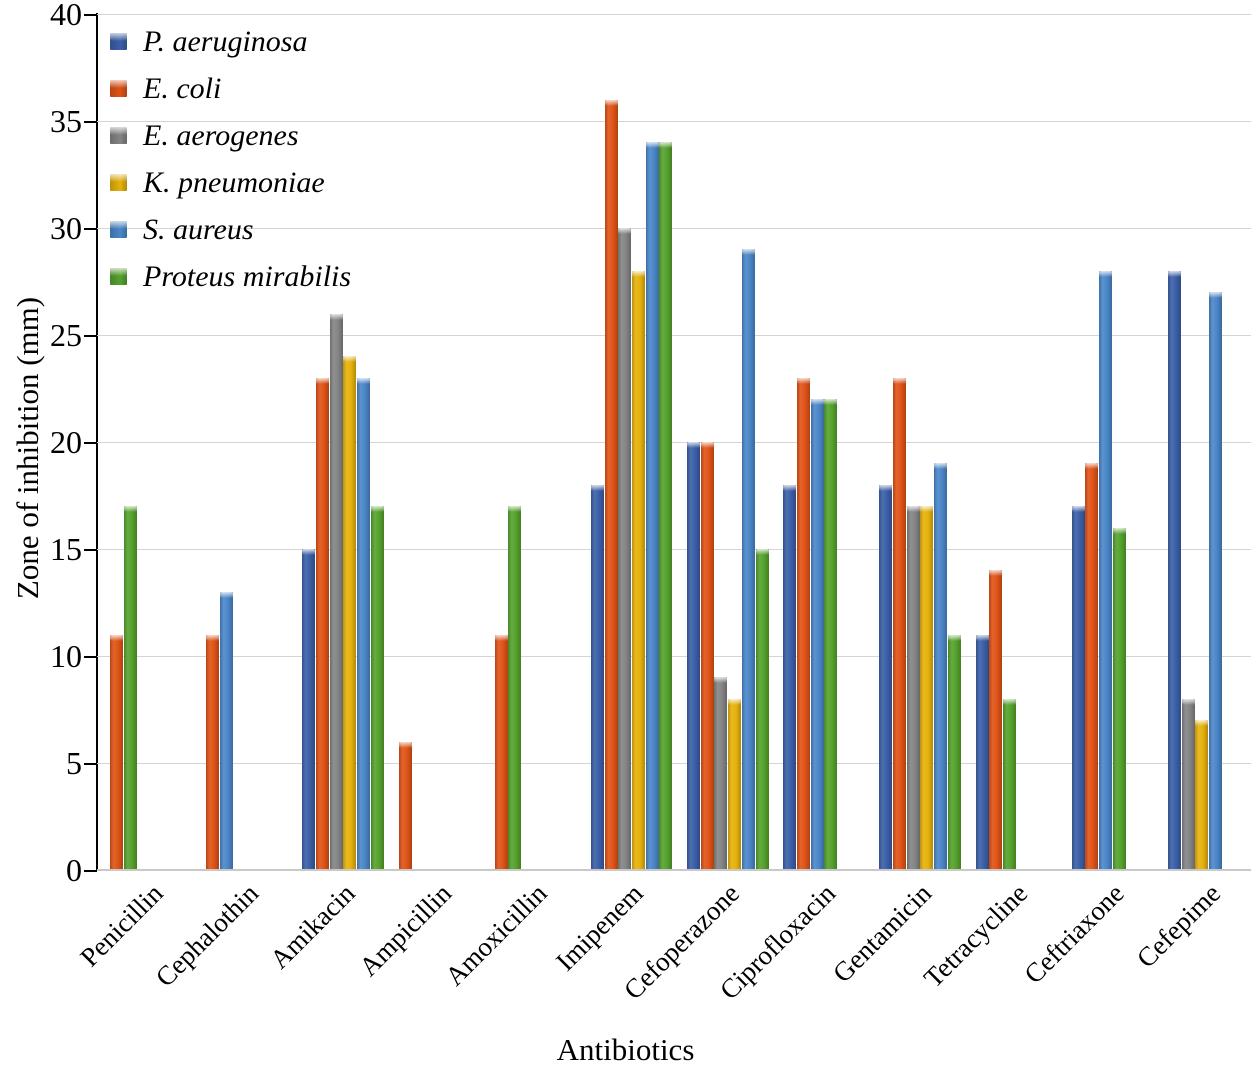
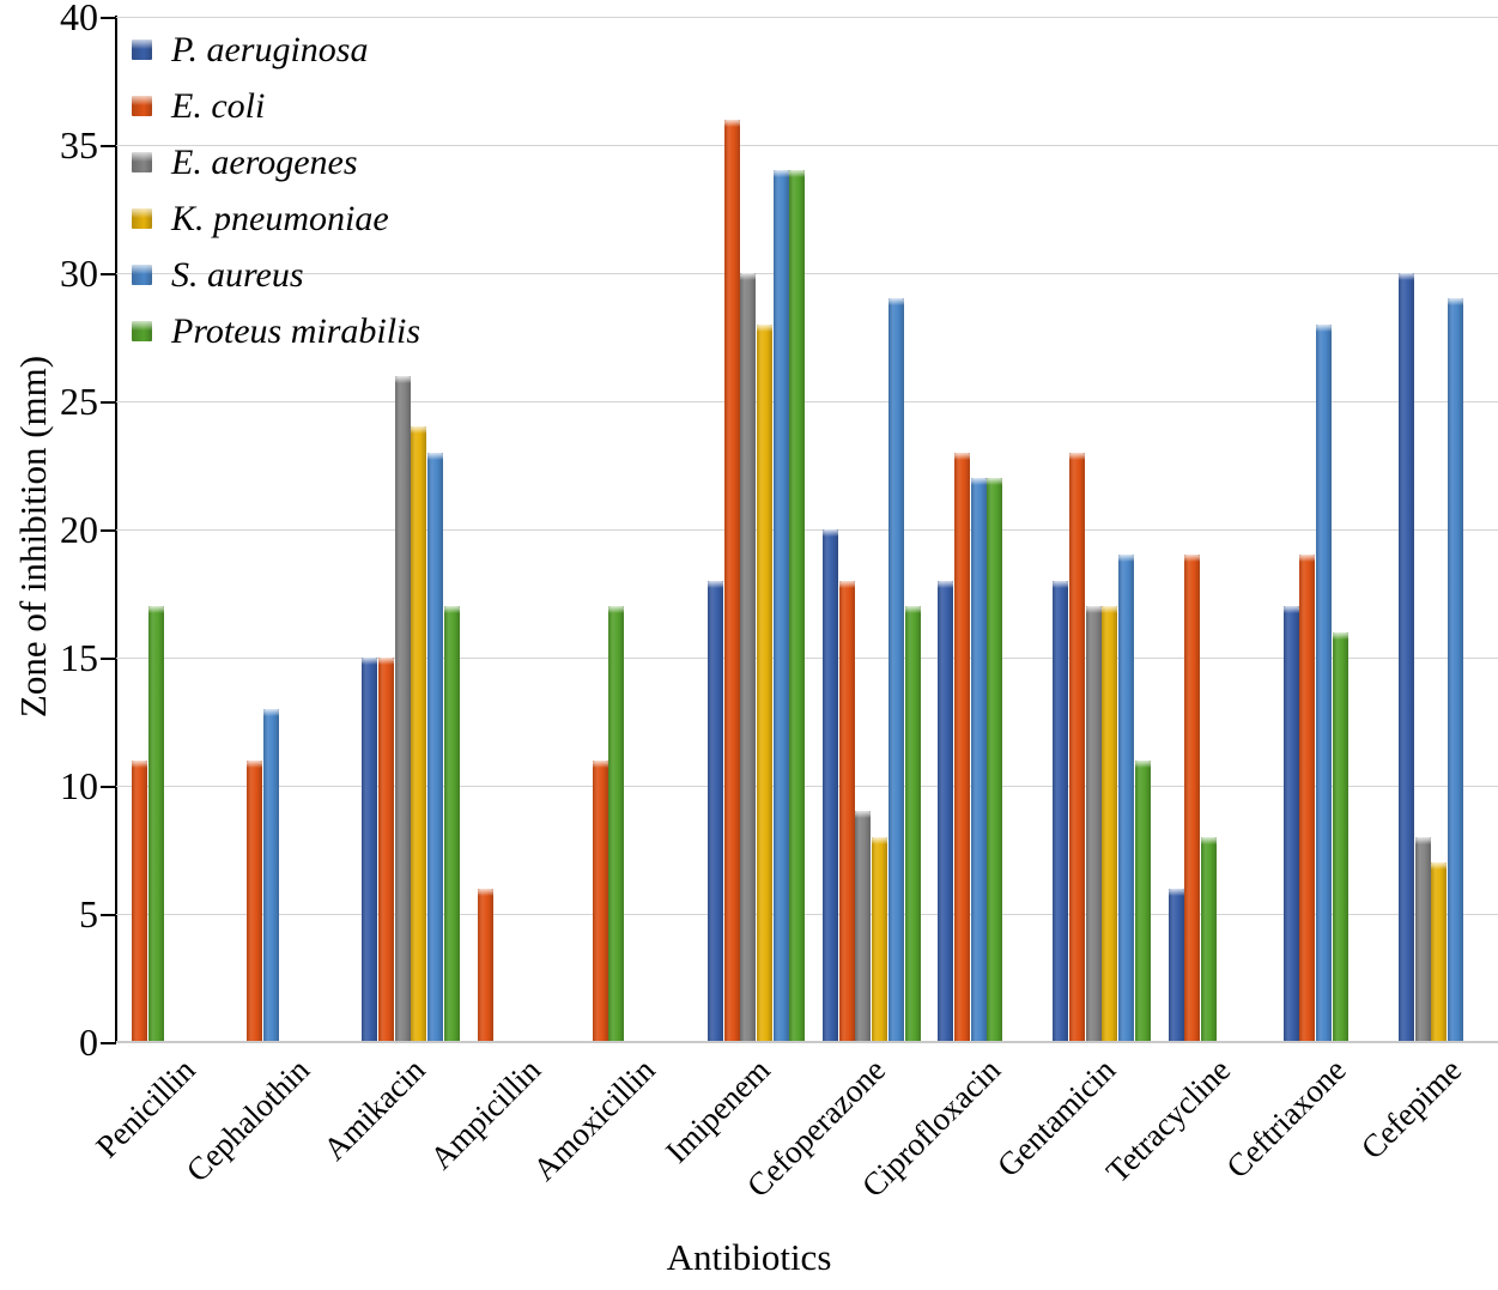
E. coli/Amikacin: 23 -> 15
E. coli/Cefoperazone: 20 -> 18
Proteus mirabilis/Cefoperazone: 15 -> 17
P. aeruginosa/Tetracycline: 11 -> 6
E. coli/Tetracycline: 14 -> 19
P. aeruginosa/Cefepime: 28 -> 30
S. aureus/Cefepime: 27 -> 29
